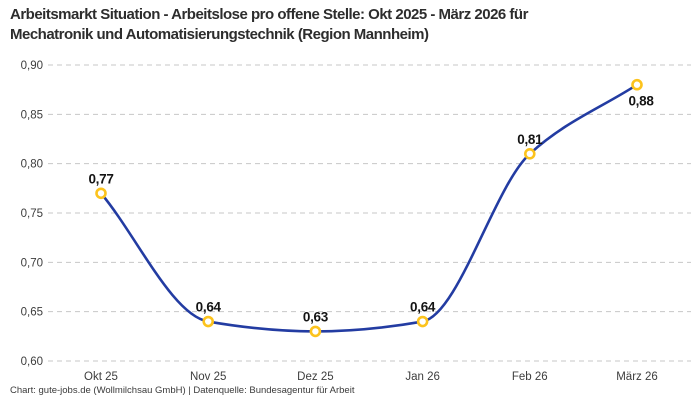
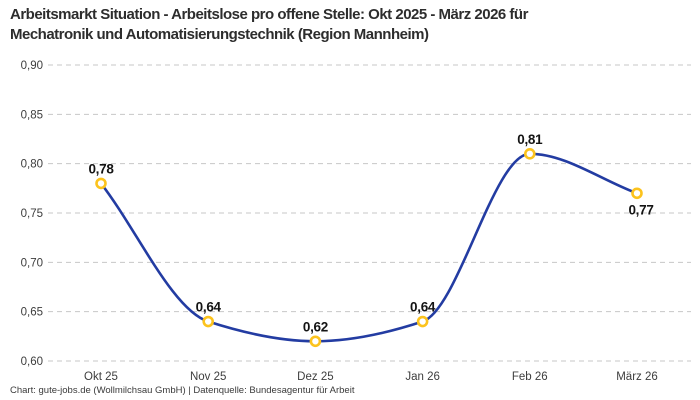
Okt 25: 0,77 -> 0,78
Dez 25: 0,63 -> 0,62
März 26: 0,88 -> 0,77
